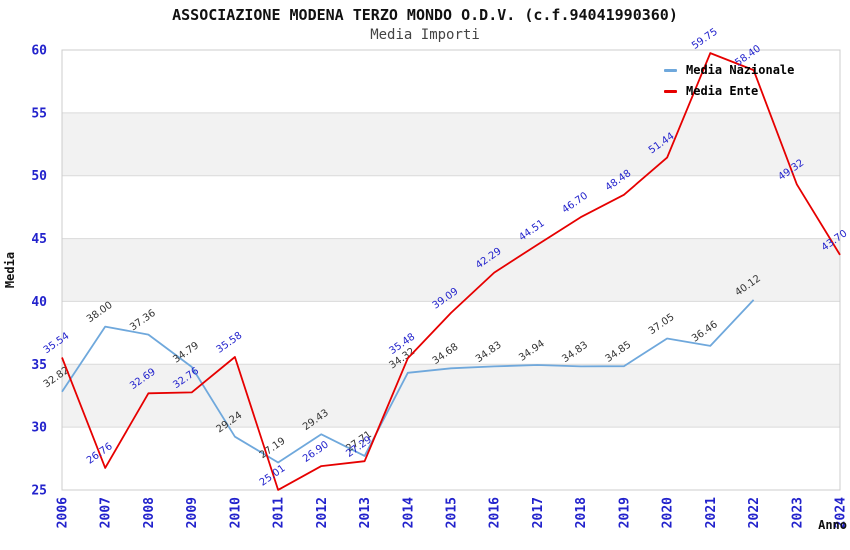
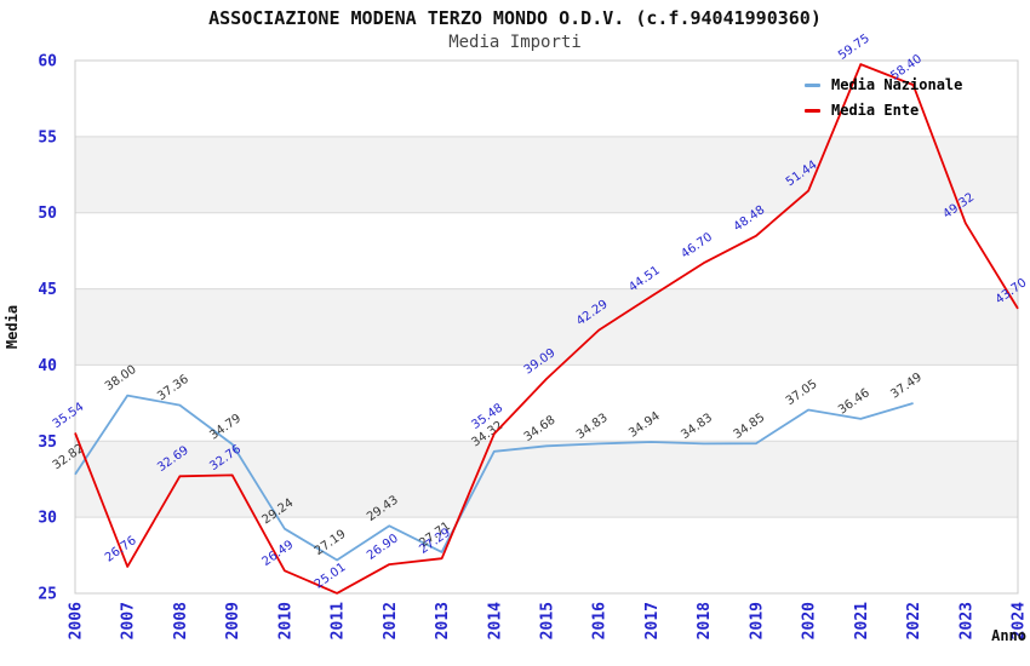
Media Ente/2010: 35.58 -> 26.49
Media Nazionale/2022: 40.12 -> 37.49
